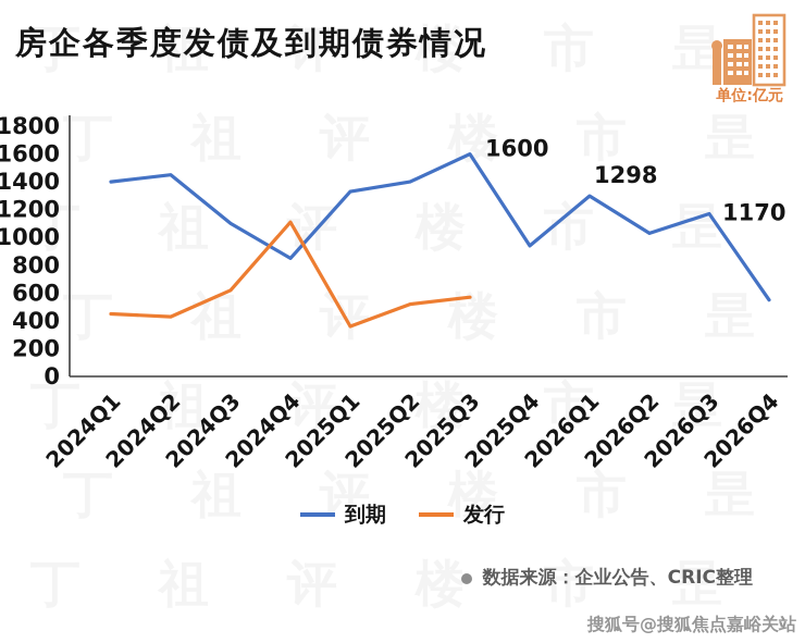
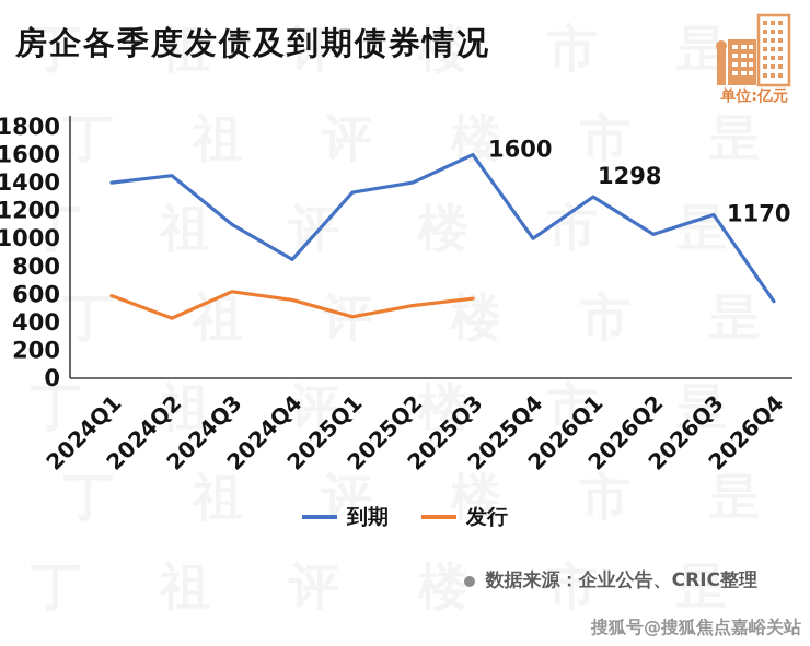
发行/2024Q1: 450 -> 590
发行/2024Q4: 1110 -> 560
发行/2025Q1: 360 -> 440
到期/2025Q4: 940 -> 1000
